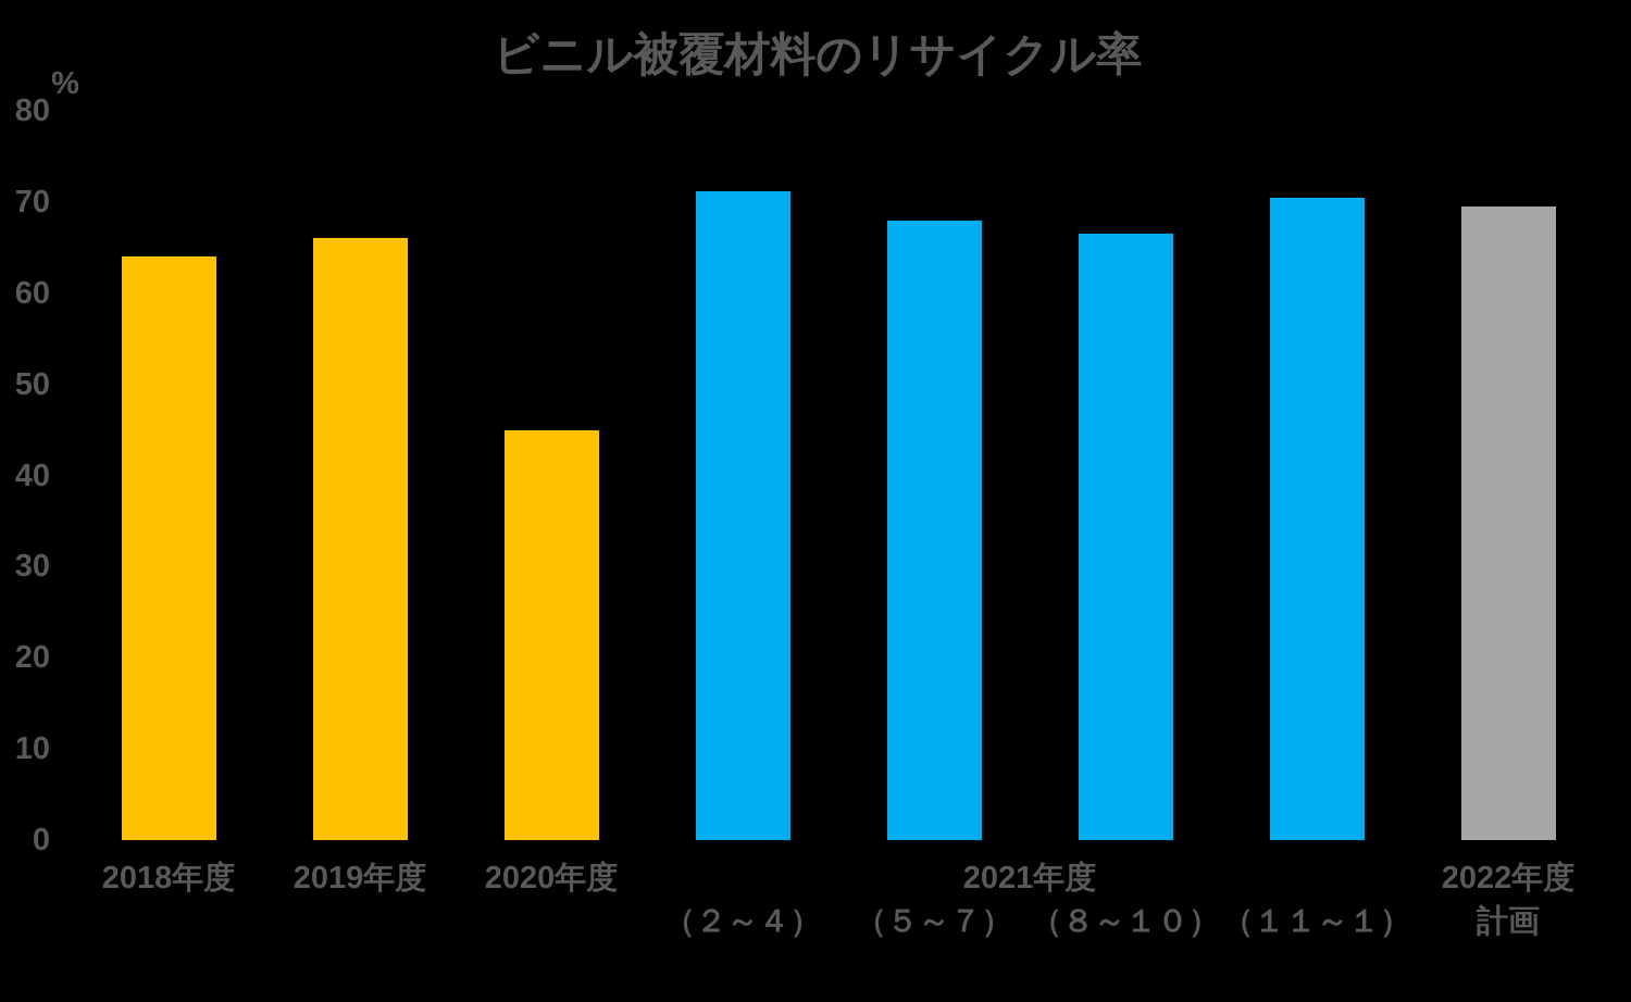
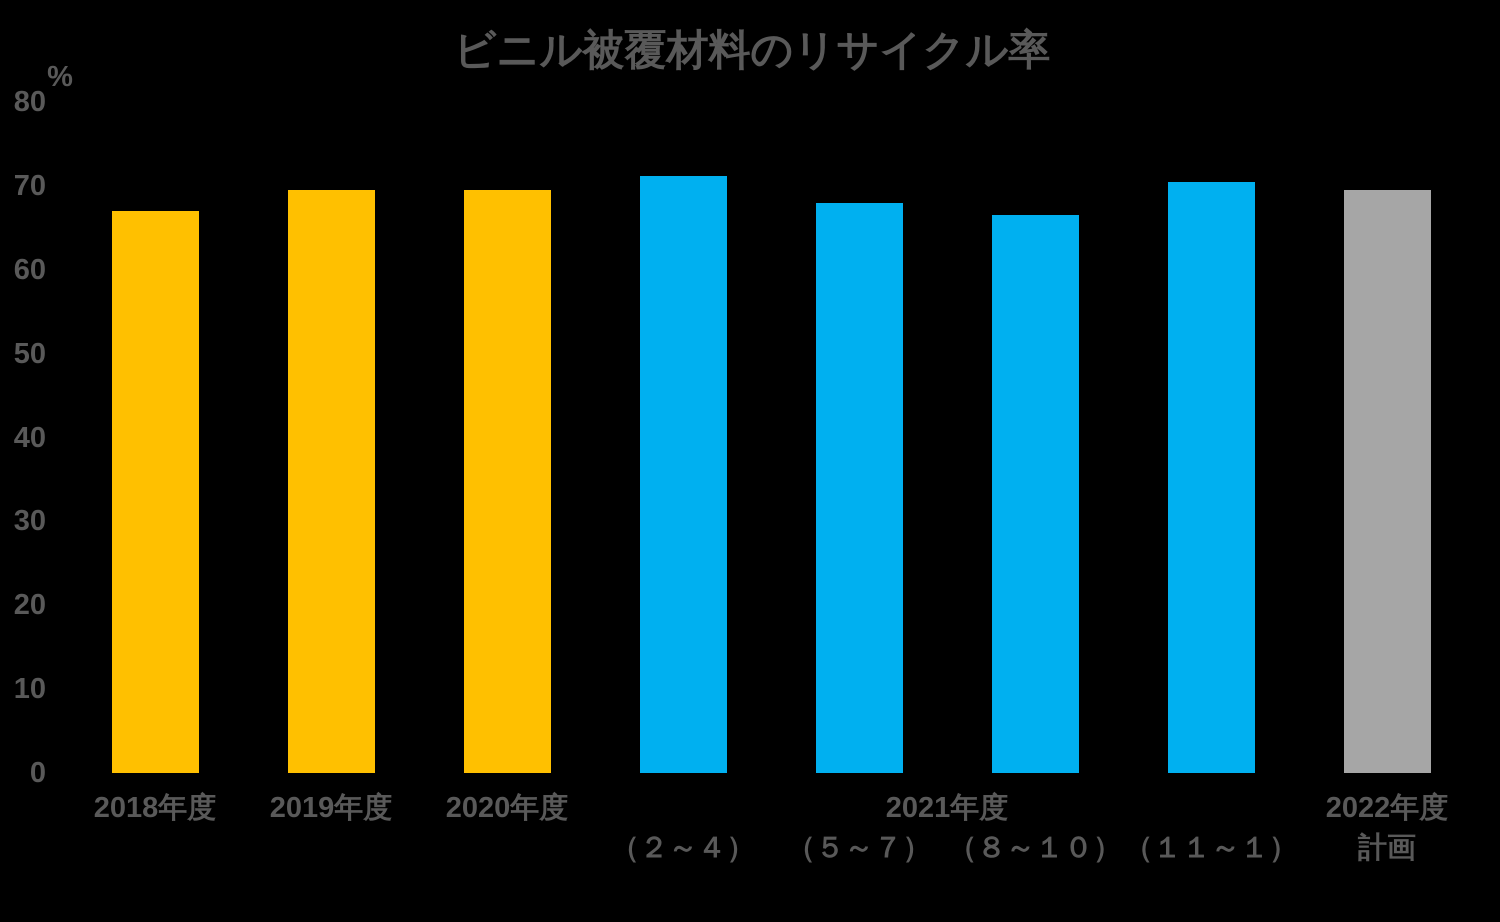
2018年度: 64 -> 67
2019年度: 66 -> 70
2020年度: 45 -> 70
